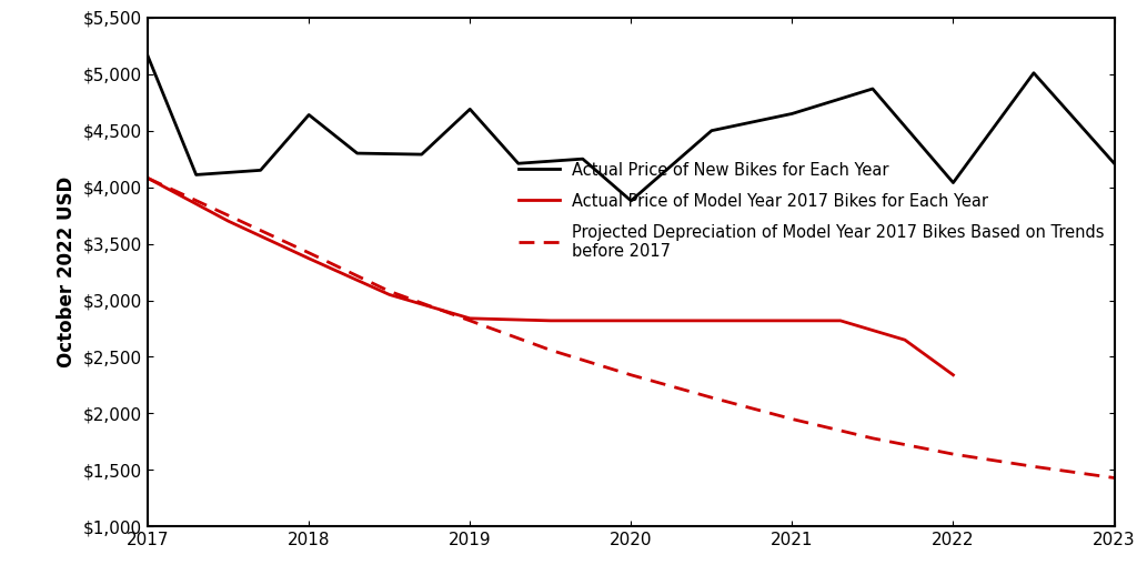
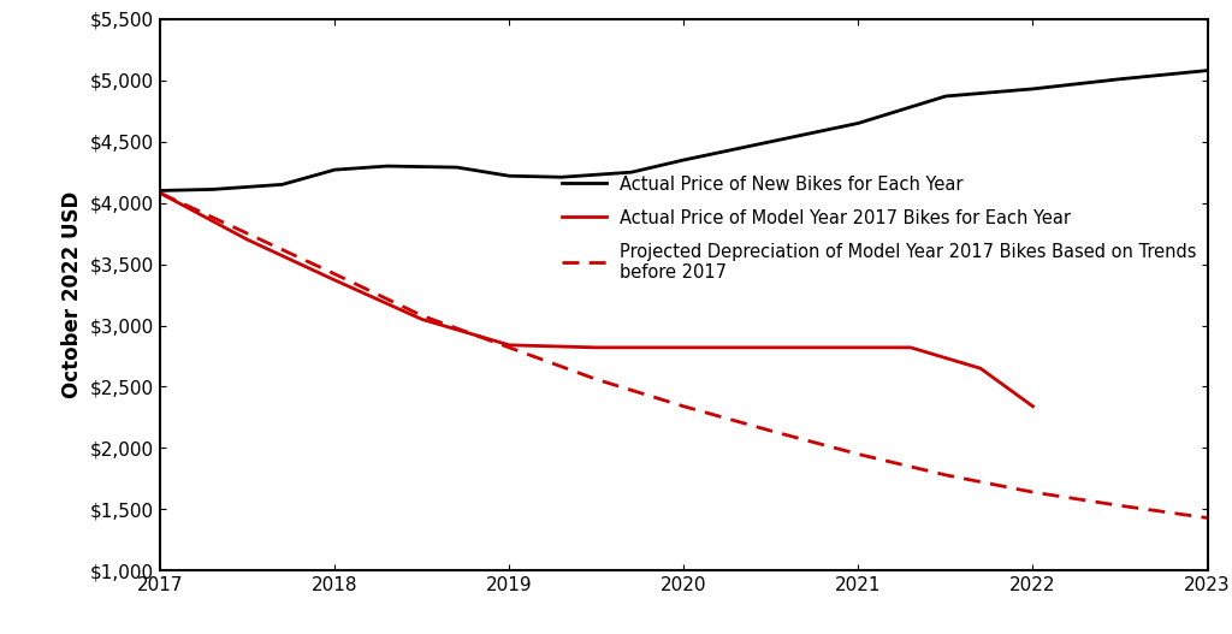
Actual Price of New Bikes for Each Year/2017: $5,160 -> $4,100
Actual Price of New Bikes for Each Year/2018: $4,640 -> $4,270
Actual Price of New Bikes for Each Year/2019: $4,690 -> $4,220
Actual Price of New Bikes for Each Year/2020: $3,880 -> $4,350
Actual Price of New Bikes for Each Year/2022: $4,040 -> $4,930
Actual Price of New Bikes for Each Year/2023: $4,210 -> $5,080
